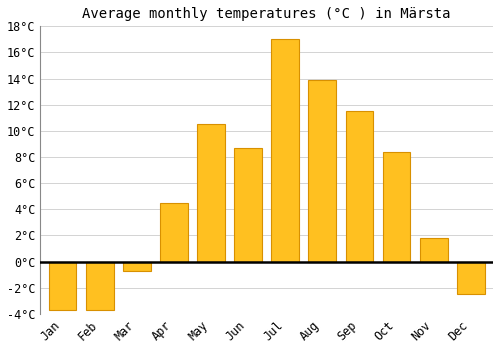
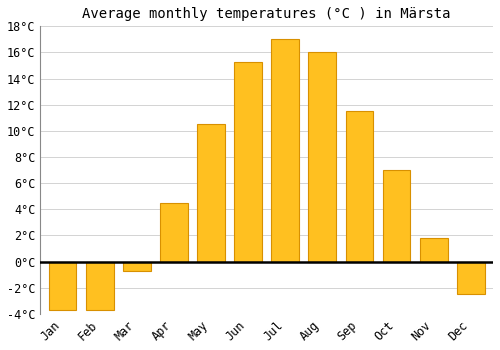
Jun: 8.7°C -> 15.3°C
Aug: 13.9°C -> 16.0°C
Oct: 8.4°C -> 7.0°C
